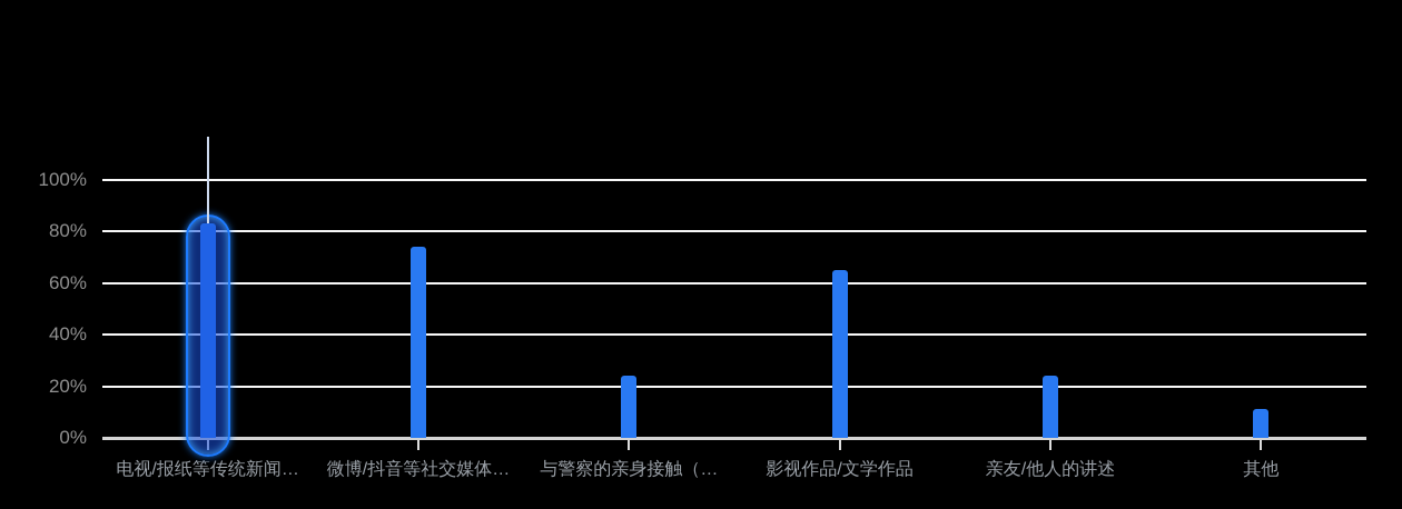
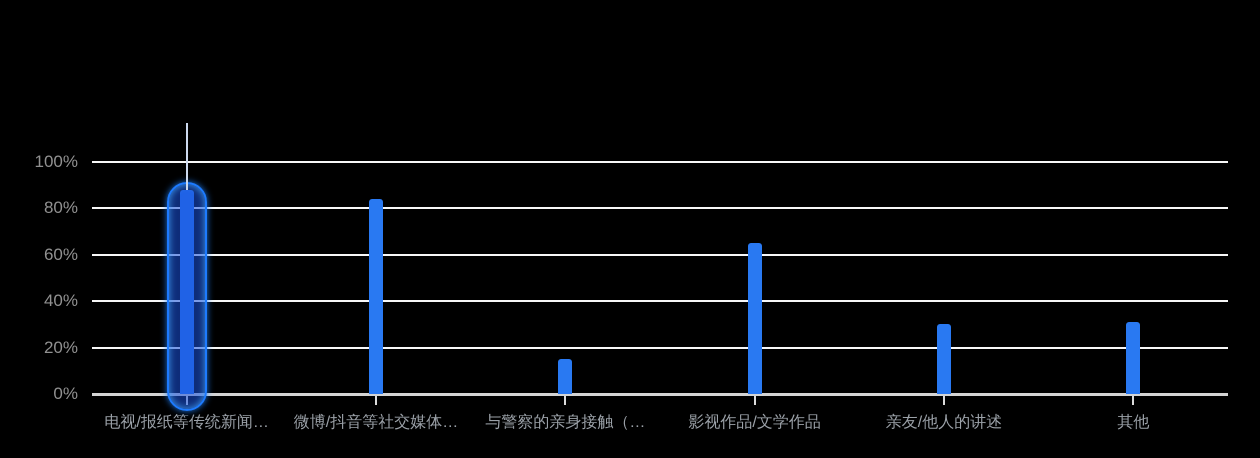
电视/报纸等传统新闻…: 83% -> 88%
微博/抖音等社交媒体…: 74% -> 84%
与警察的亲身接触（…: 24% -> 15%
亲友/他人的讲述: 24% -> 30%
其他: 11% -> 31%
